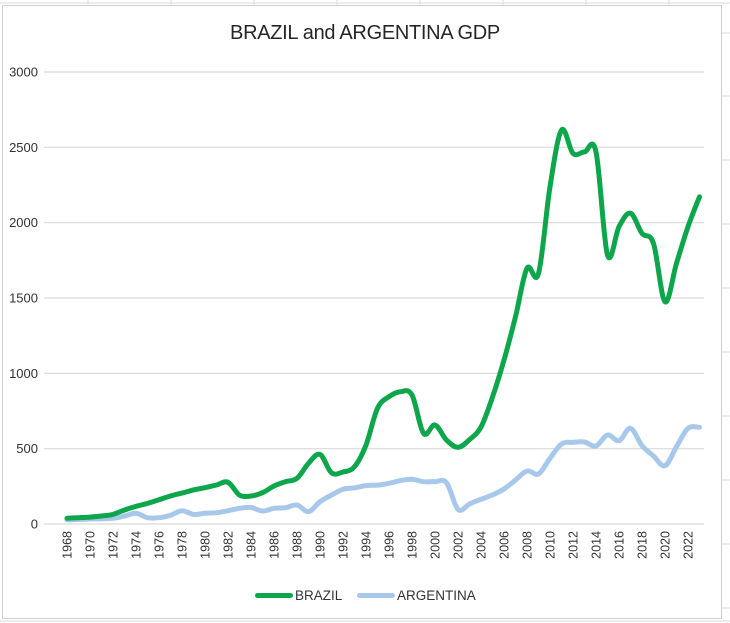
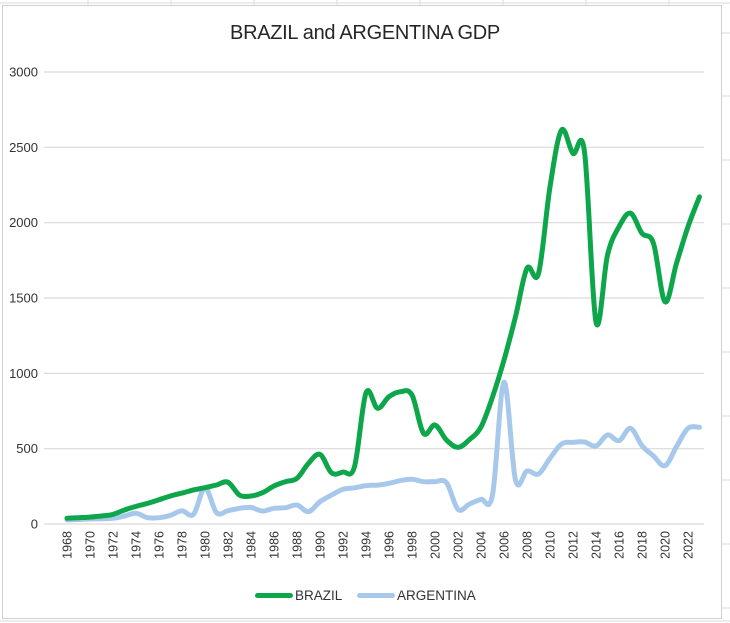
ARGENTINA/1980: 70 -> 240
BRAZIL/1994: 520 -> 870
ARGENTINA/2006: 230 -> 940
BRAZIL/2014: 2470 -> 1340
